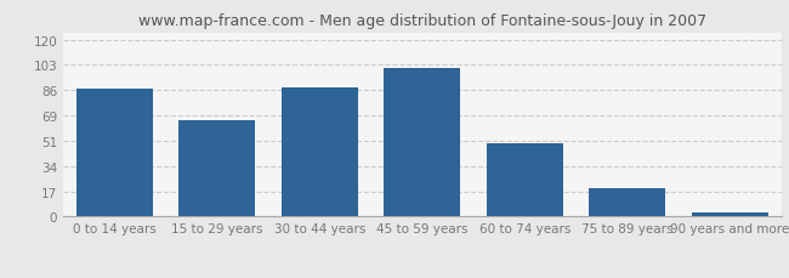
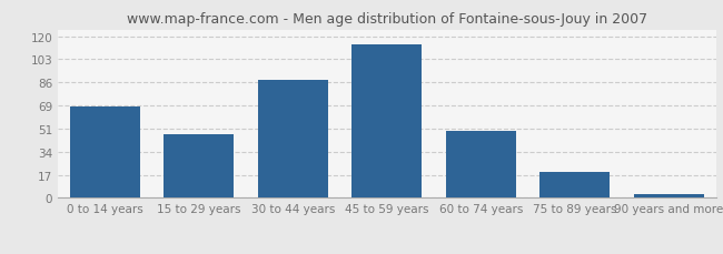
0 to 14 years: 87 -> 68
15 to 29 years: 65 -> 47
45 to 59 years: 101 -> 114
